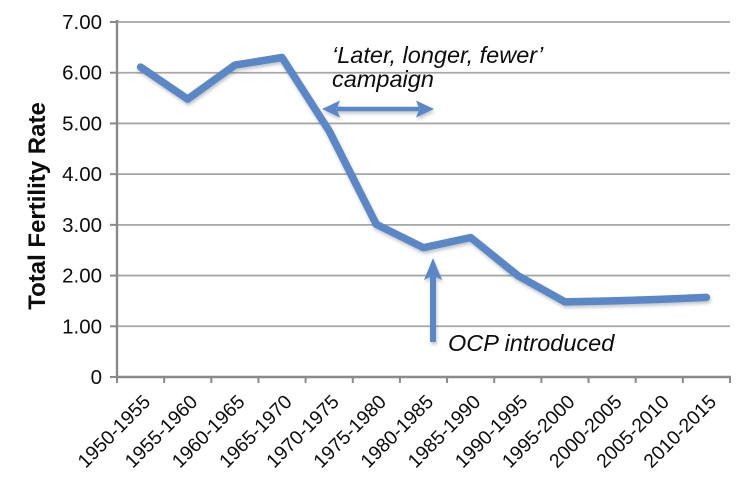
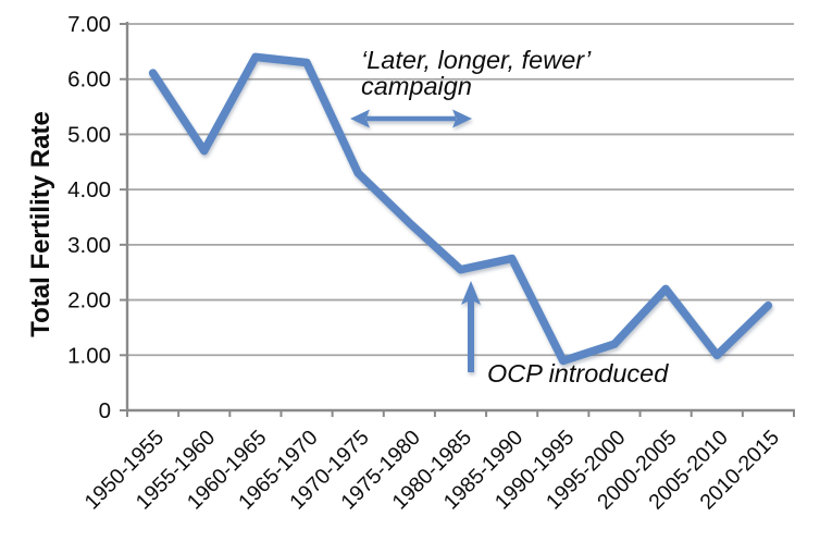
1955-1960: 5.5 -> 4.7
1960-1965: 6.2 -> 6.4
1970-1975: 4.8 -> 4.3
1975-1980: 3.0 -> 3.4
1990-1995: 2.0 -> 0.9
1995-2000: 1.5 -> 1.2
2000-2005: 1.5 -> 2.2
2005-2010: 1.5 -> 1.0
2010-2015: 1.6 -> 1.9
